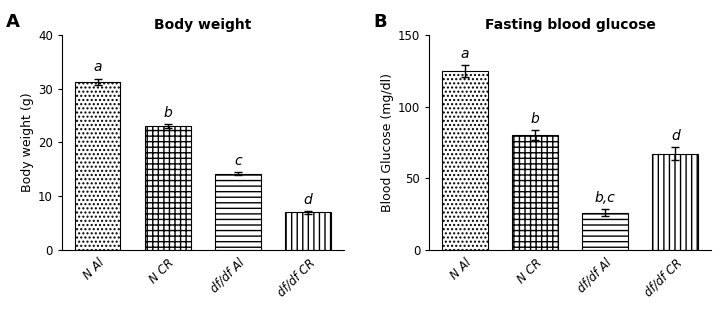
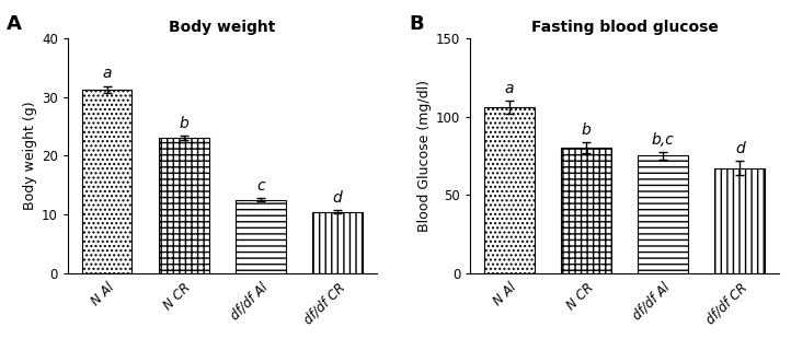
Body weight/df/df Al: 14.2 -> 12.5
Body weight/df/df CR: 7.0 -> 10.5
Fasting blood glucose/N Al: 125 -> 106
Fasting blood glucose/df/df Al: 26 -> 75
